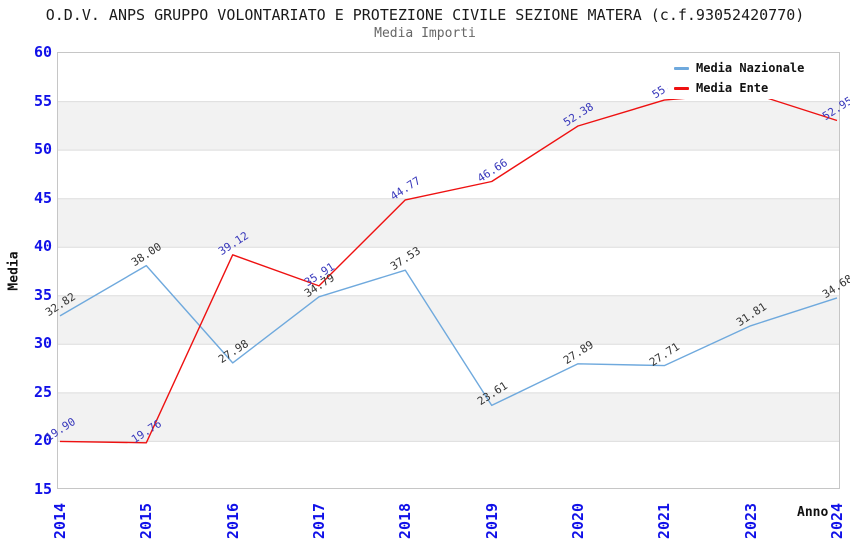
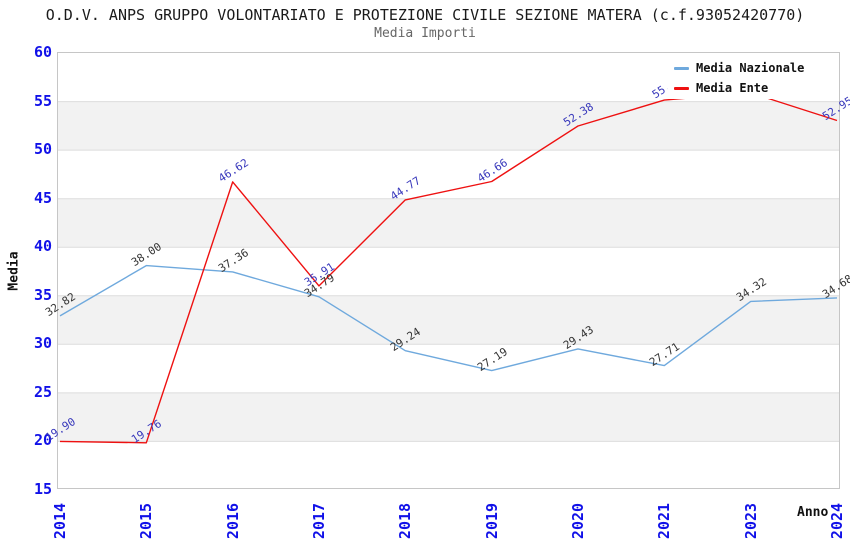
Media Nazionale/2016: 27.98 -> 37.36
Media Ente/2016: 39.12 -> 46.62
Media Nazionale/2018: 37.53 -> 29.24
Media Nazionale/2019: 23.61 -> 27.19
Media Nazionale/2020: 27.89 -> 29.43
Media Nazionale/2023: 31.81 -> 34.32
